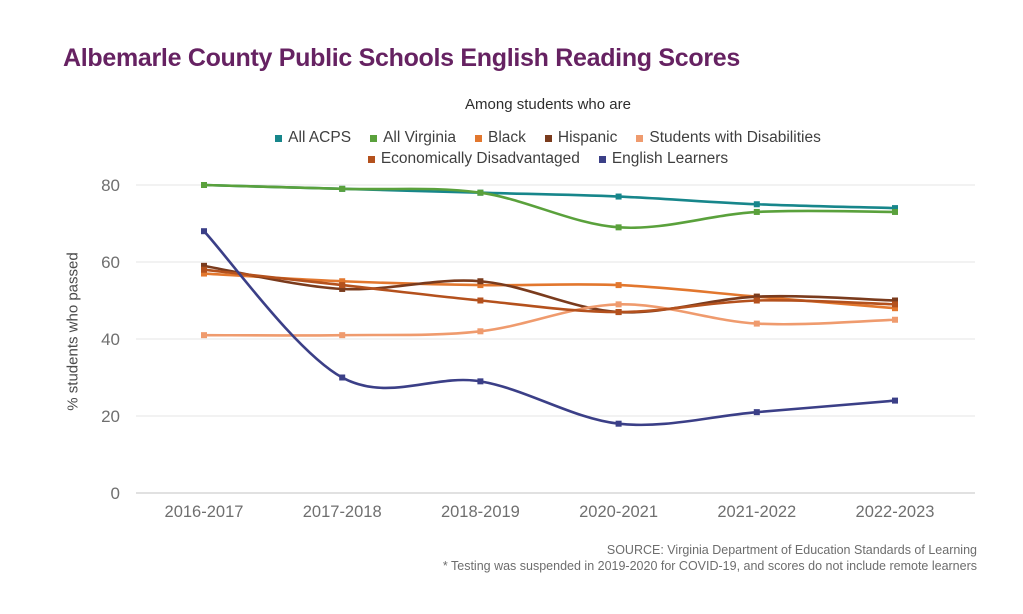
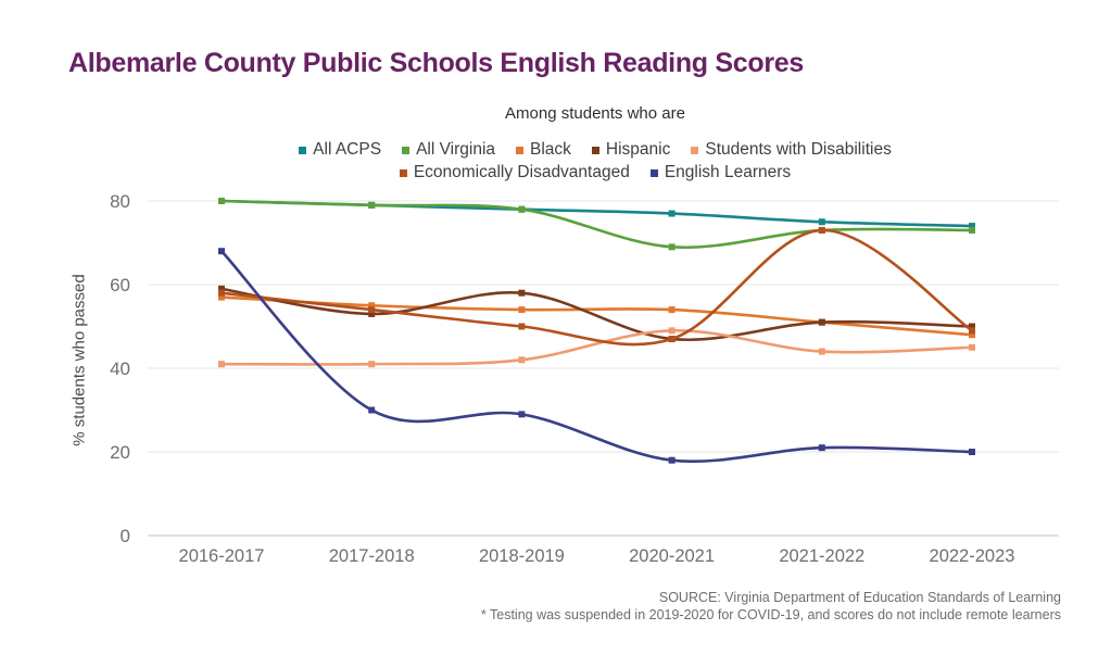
Hispanic/2018-2019: 55 -> 58
Economically Disadvantaged/2021-2022: 50 -> 73
English Learners/2022-2023: 24 -> 20
